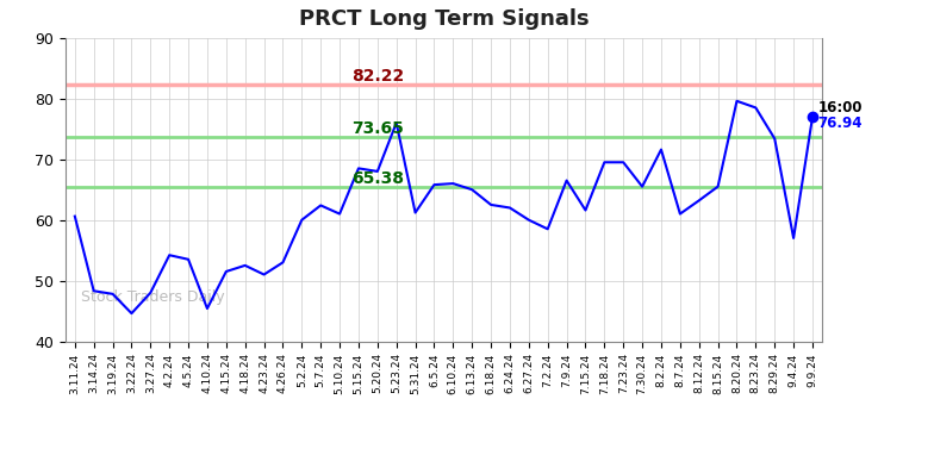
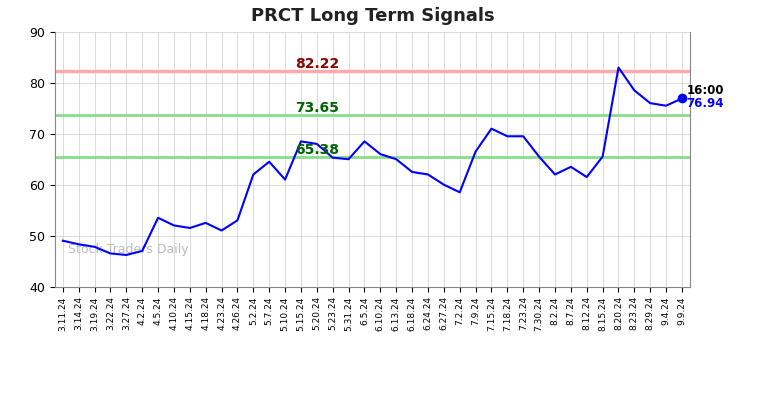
3.11.24: 60.6 -> 49.0
3.22.24: 44.6 -> 46.5
3.27.24: 48.0 -> 46.2
4.2.24: 54.2 -> 47.0
4.10.24: 45.4 -> 52.0
5.2.24: 60.0 -> 62.0
5.7.24: 62.4 -> 64.5
5.23.24: 76.0 -> 65.3
5.31.24: 61.2 -> 65.0
6.5.24: 65.8 -> 68.5
7.15.24: 61.6 -> 71.0
8.2.24: 71.6 -> 62.0
8.7.24: 61.0 -> 63.5
8.12.24: 63.2 -> 61.5
8.20.24: 79.6 -> 83.0
8.29.24: 73.4 -> 76.0
9.4.24: 57.0 -> 75.5
